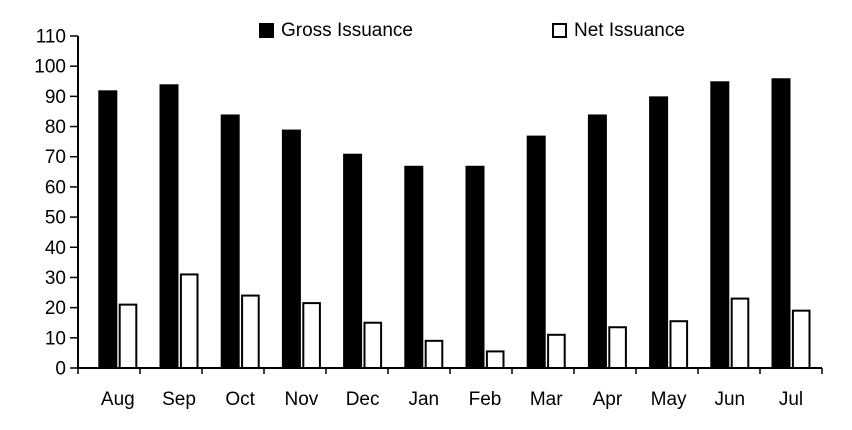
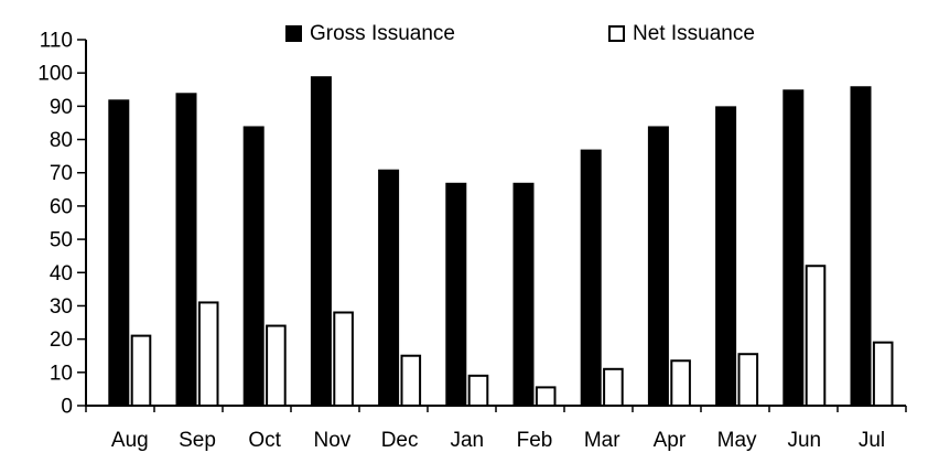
Gross Issuance/Nov: 79 -> 99
Net Issuance/Nov: 22 -> 28
Net Issuance/Jun: 23 -> 42
